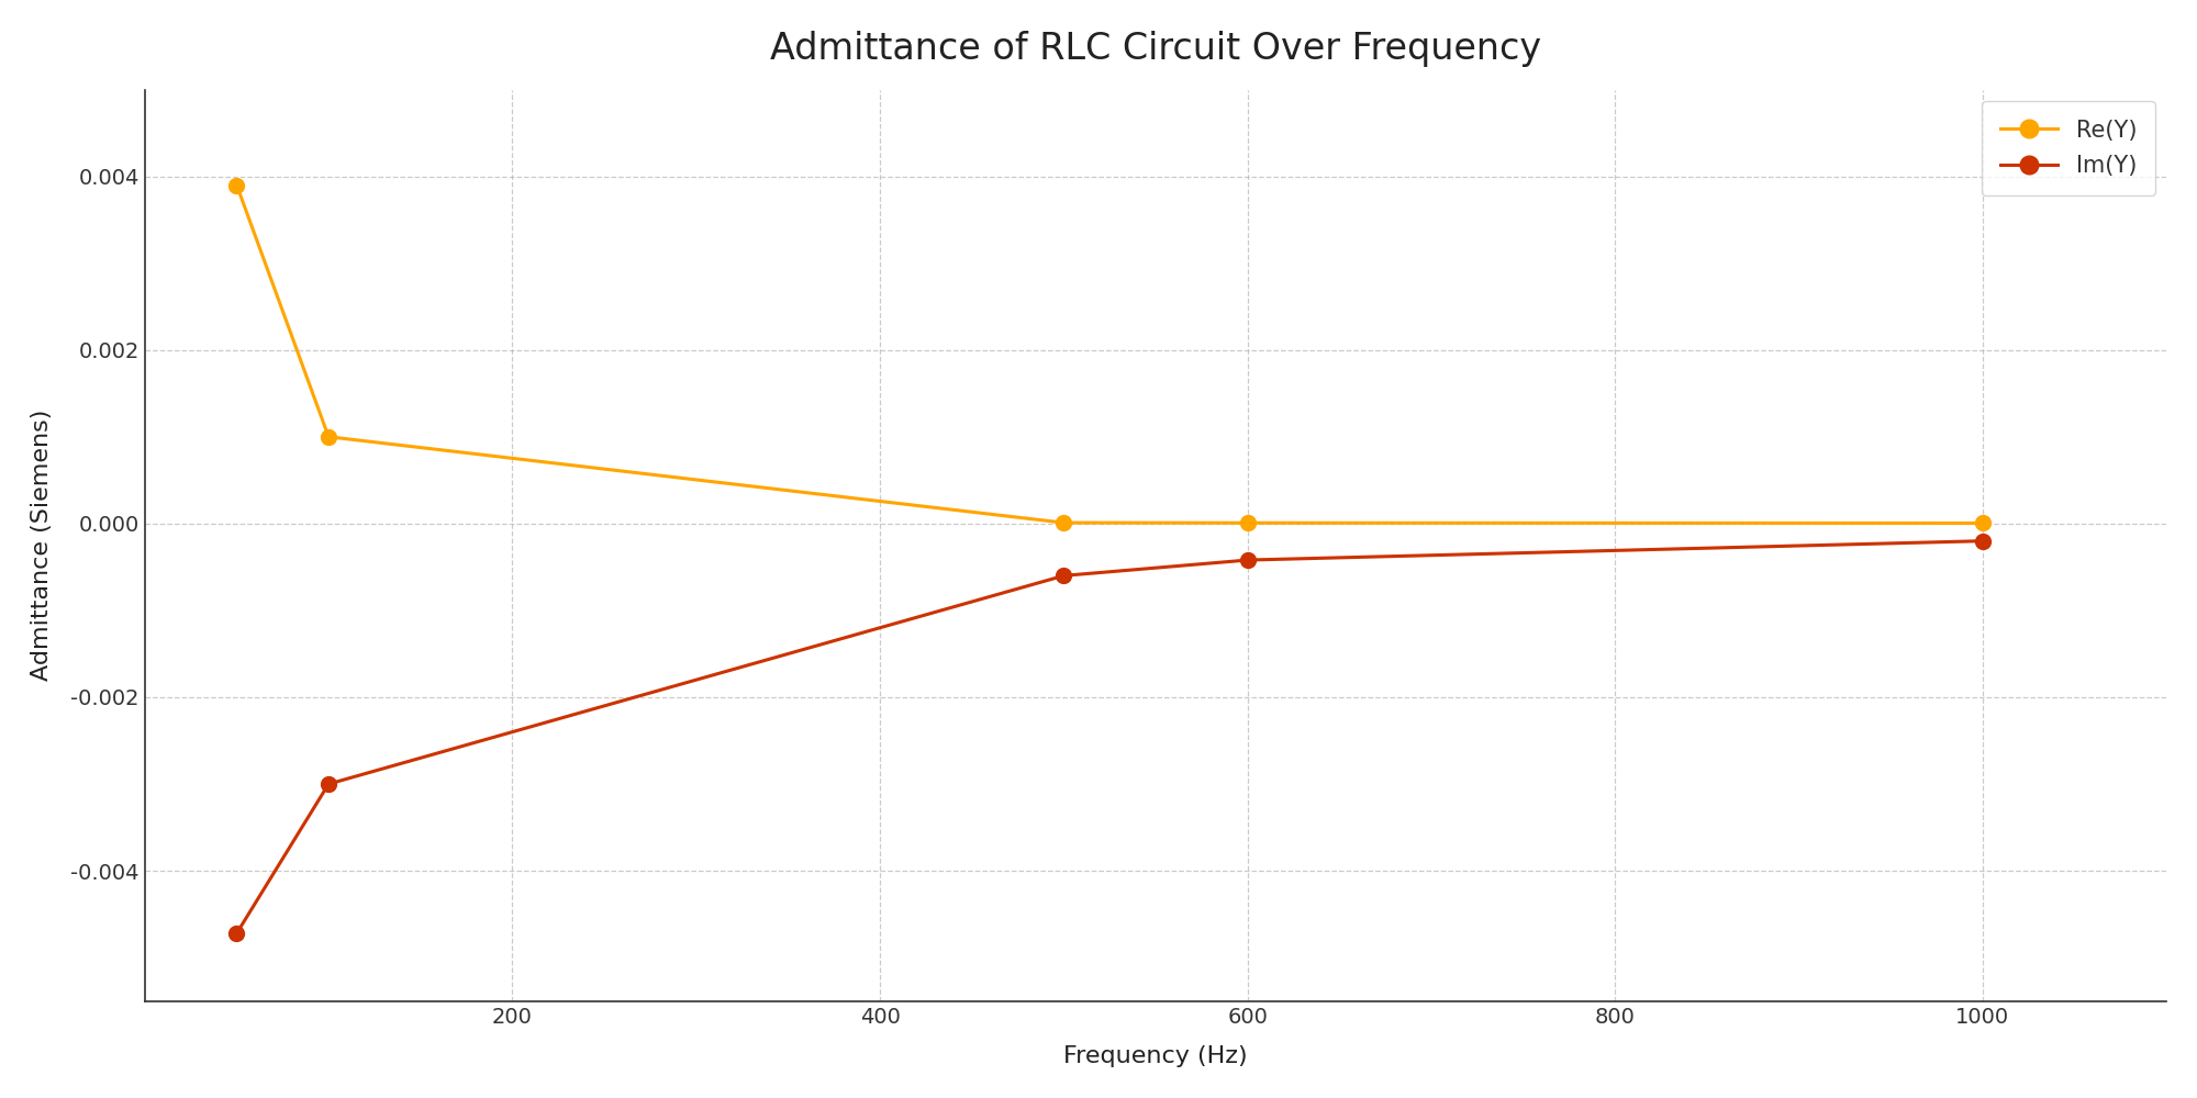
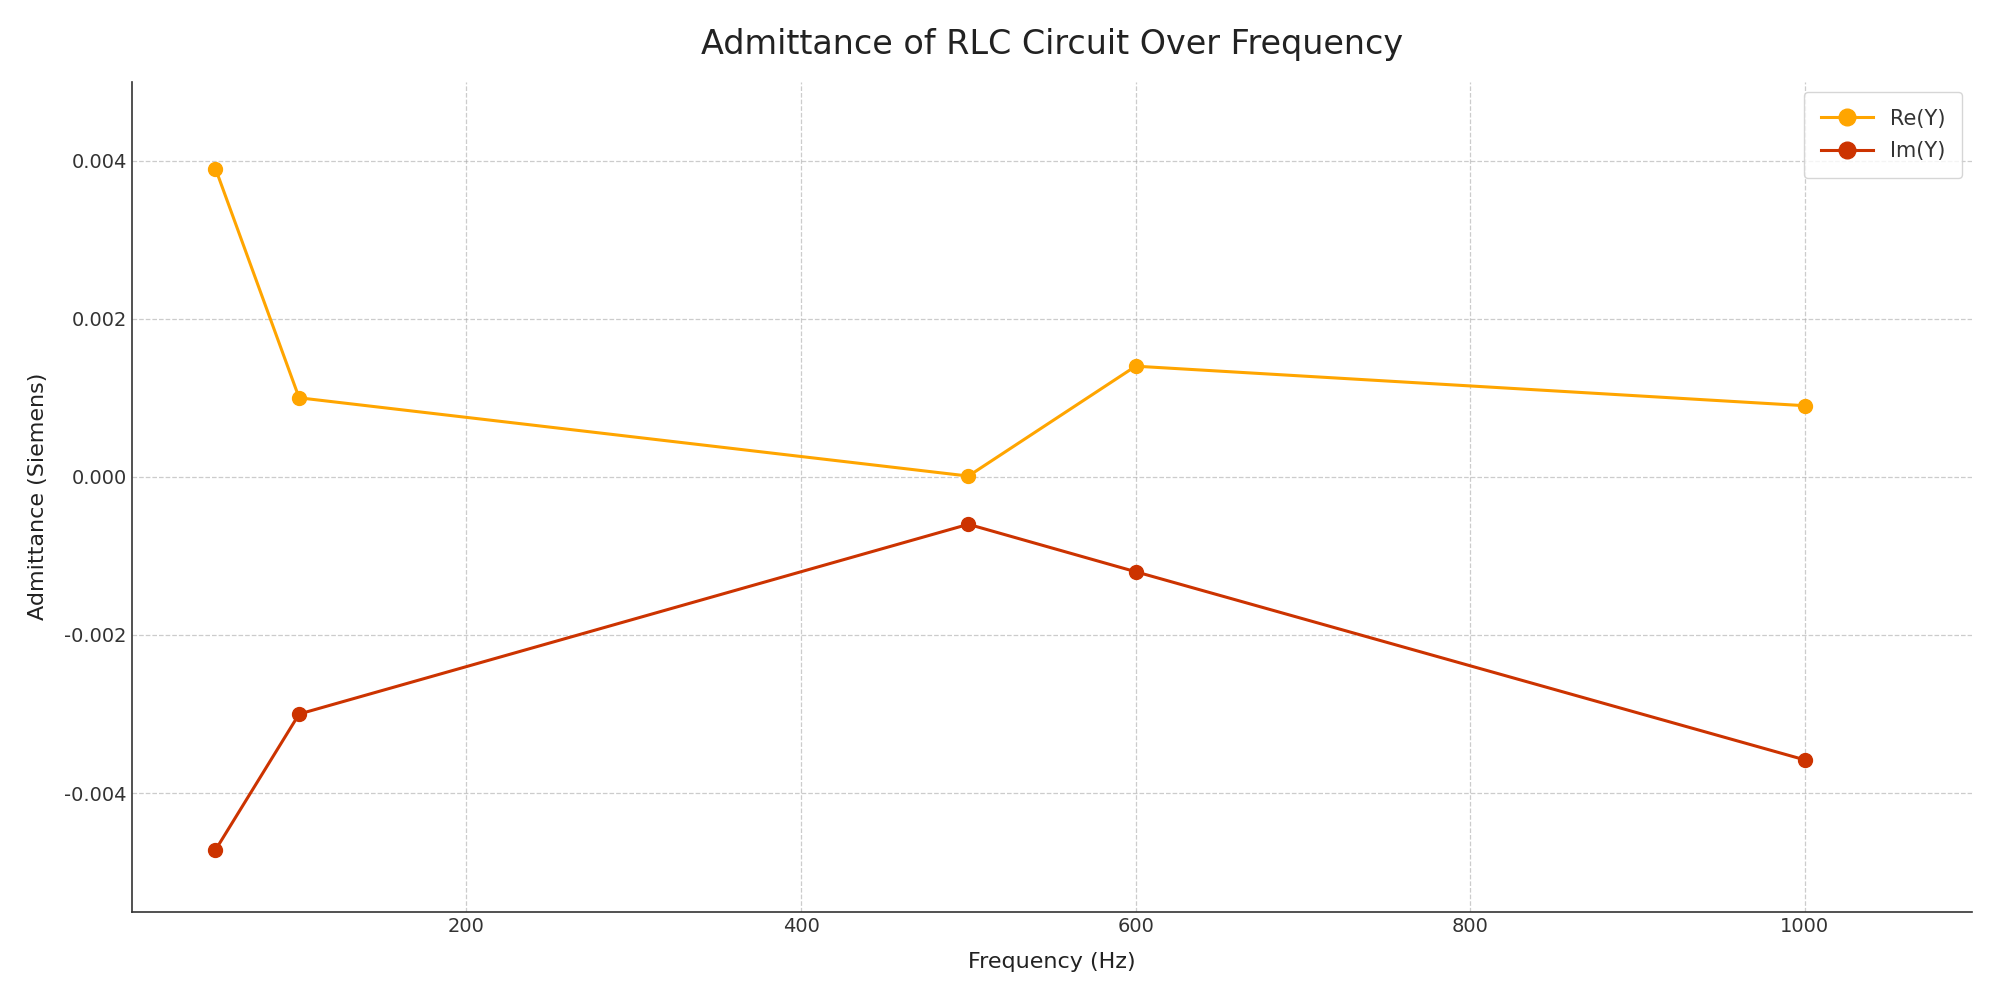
Re(Y)/600: 0.00001 -> 0.00140
Im(Y)/600: -0.00042 -> -0.00120
Re(Y)/1000: 0.00001 -> 0.00090
Im(Y)/1000: -0.00020 -> -0.00358
